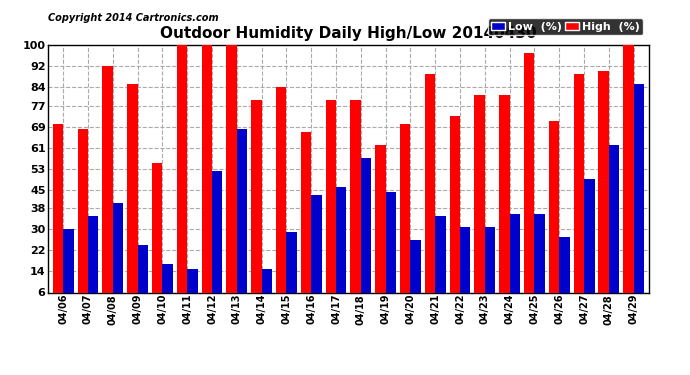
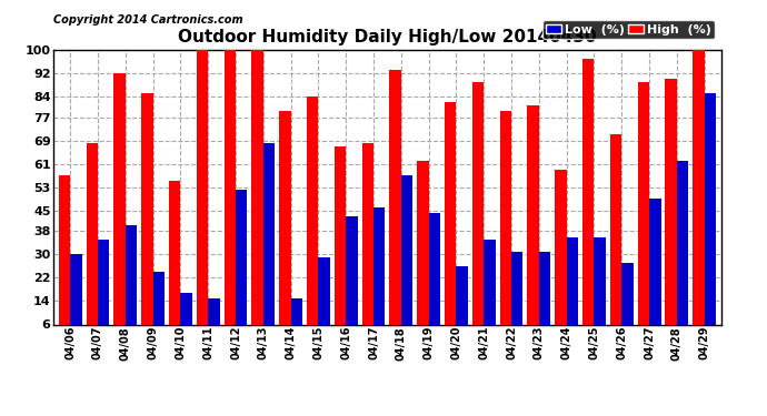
High (%)/04/06: 70 -> 57
High (%)/04/17: 79 -> 68
High (%)/04/18: 79 -> 93
High (%)/04/20: 70 -> 82
High (%)/04/22: 73 -> 79
High (%)/04/24: 81 -> 59
